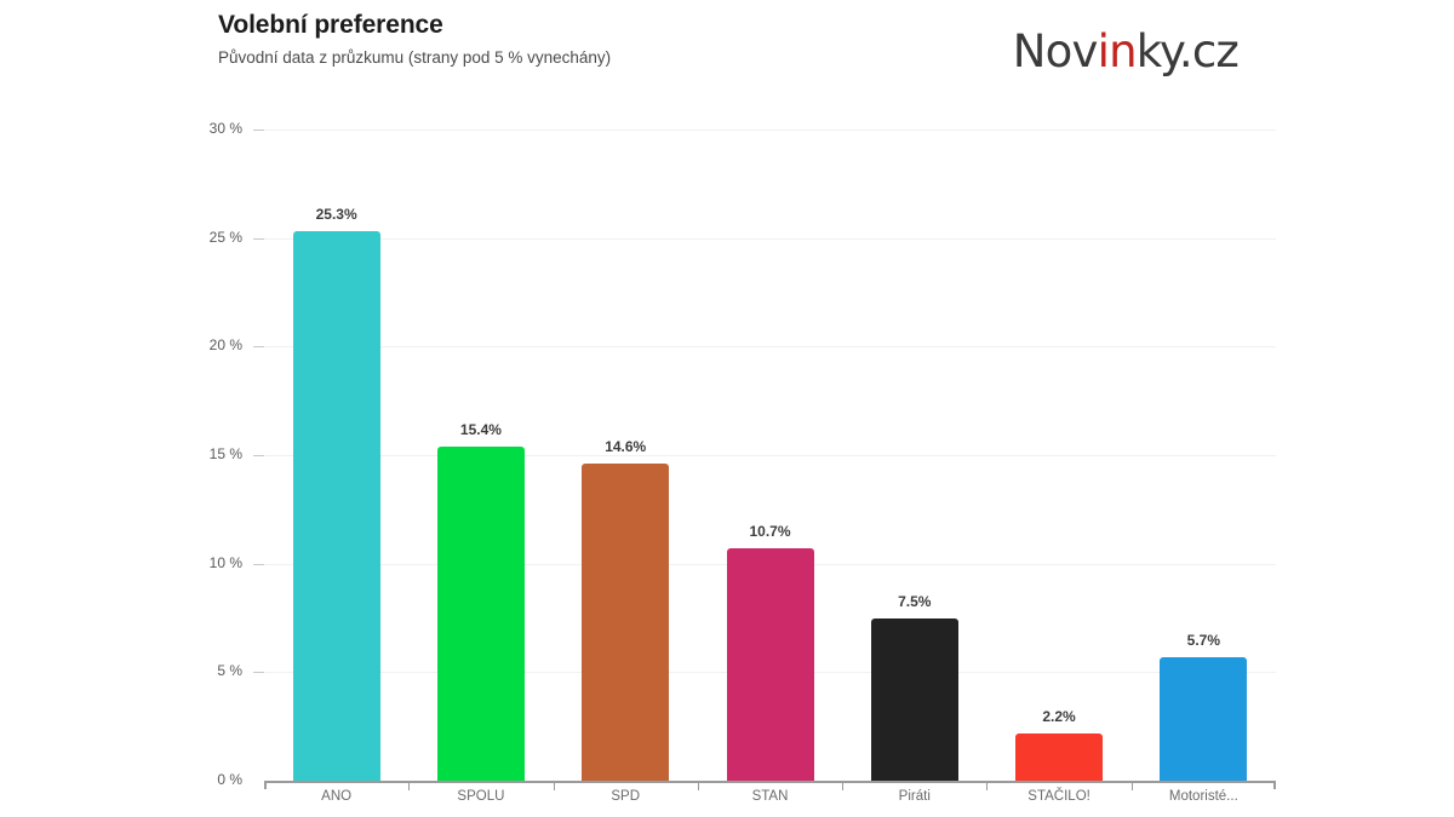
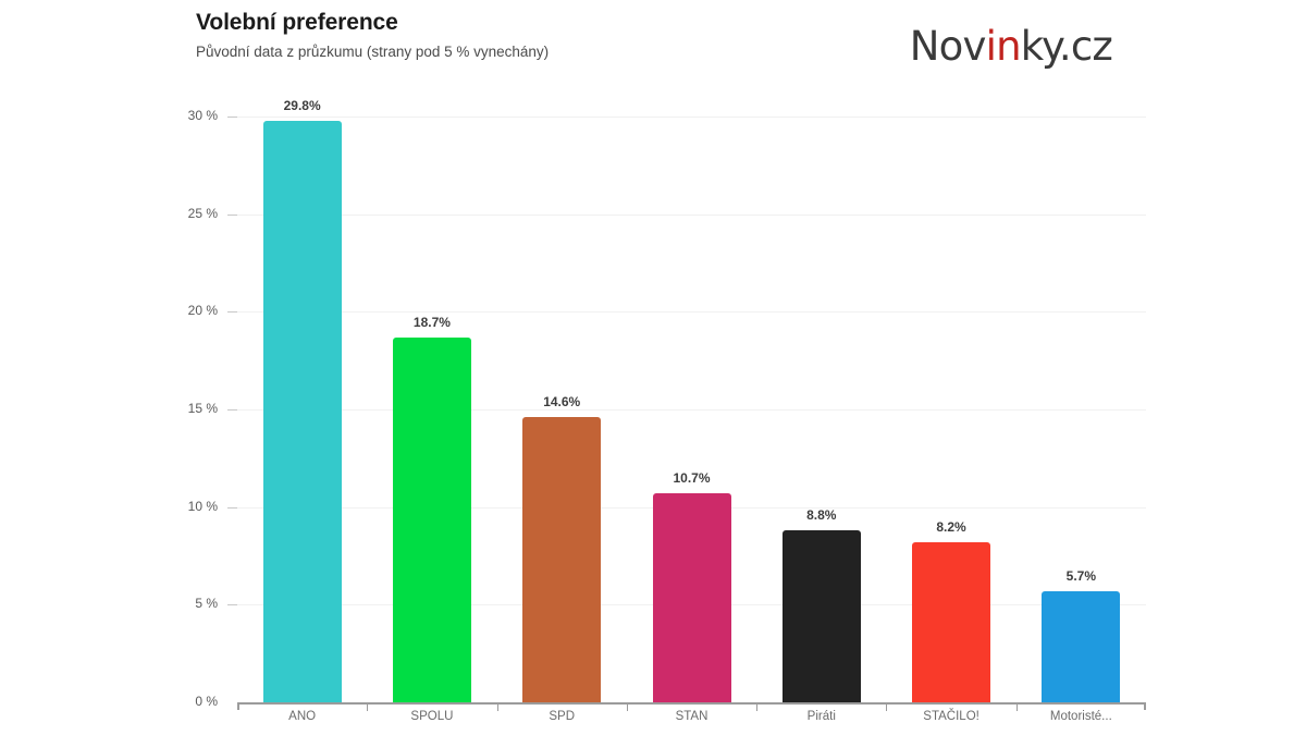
ANO: 25.3% -> 29.8%
SPOLU: 15.4% -> 18.7%
Piráti: 7.5% -> 8.8%
STAČILO!: 2.2% -> 8.2%
